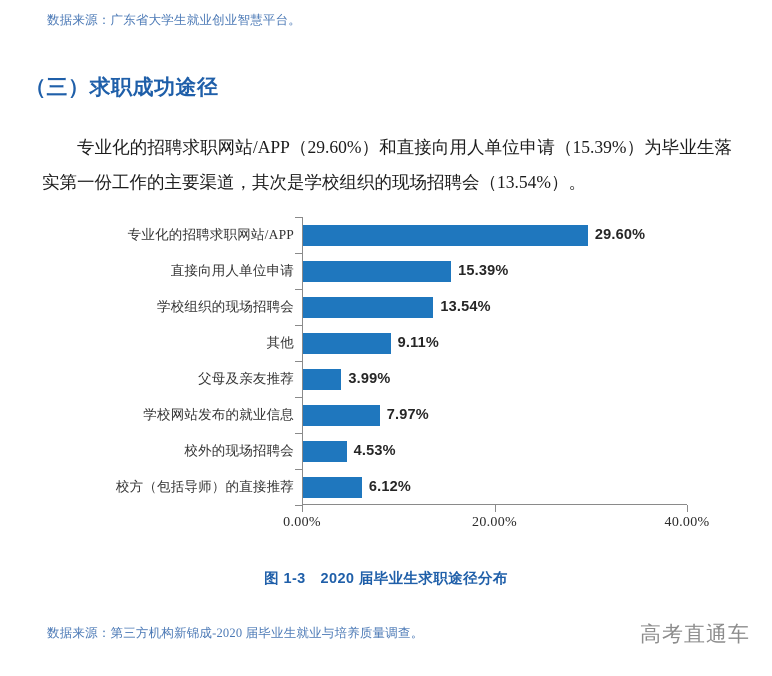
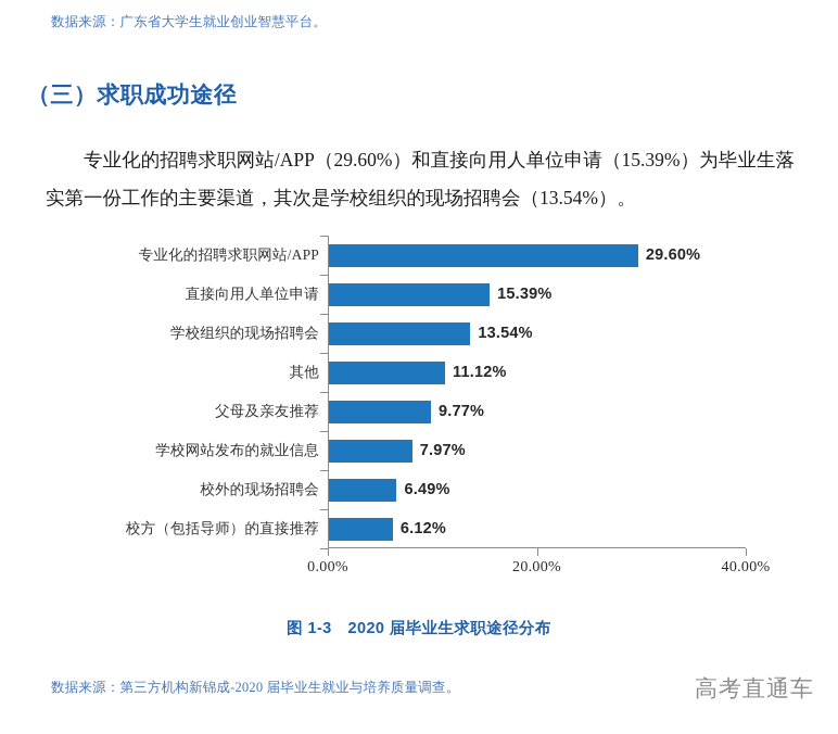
其他: 9.11% -> 11.12%
父母及亲友推荐: 3.99% -> 9.77%
校外的现场招聘会: 4.53% -> 6.49%
